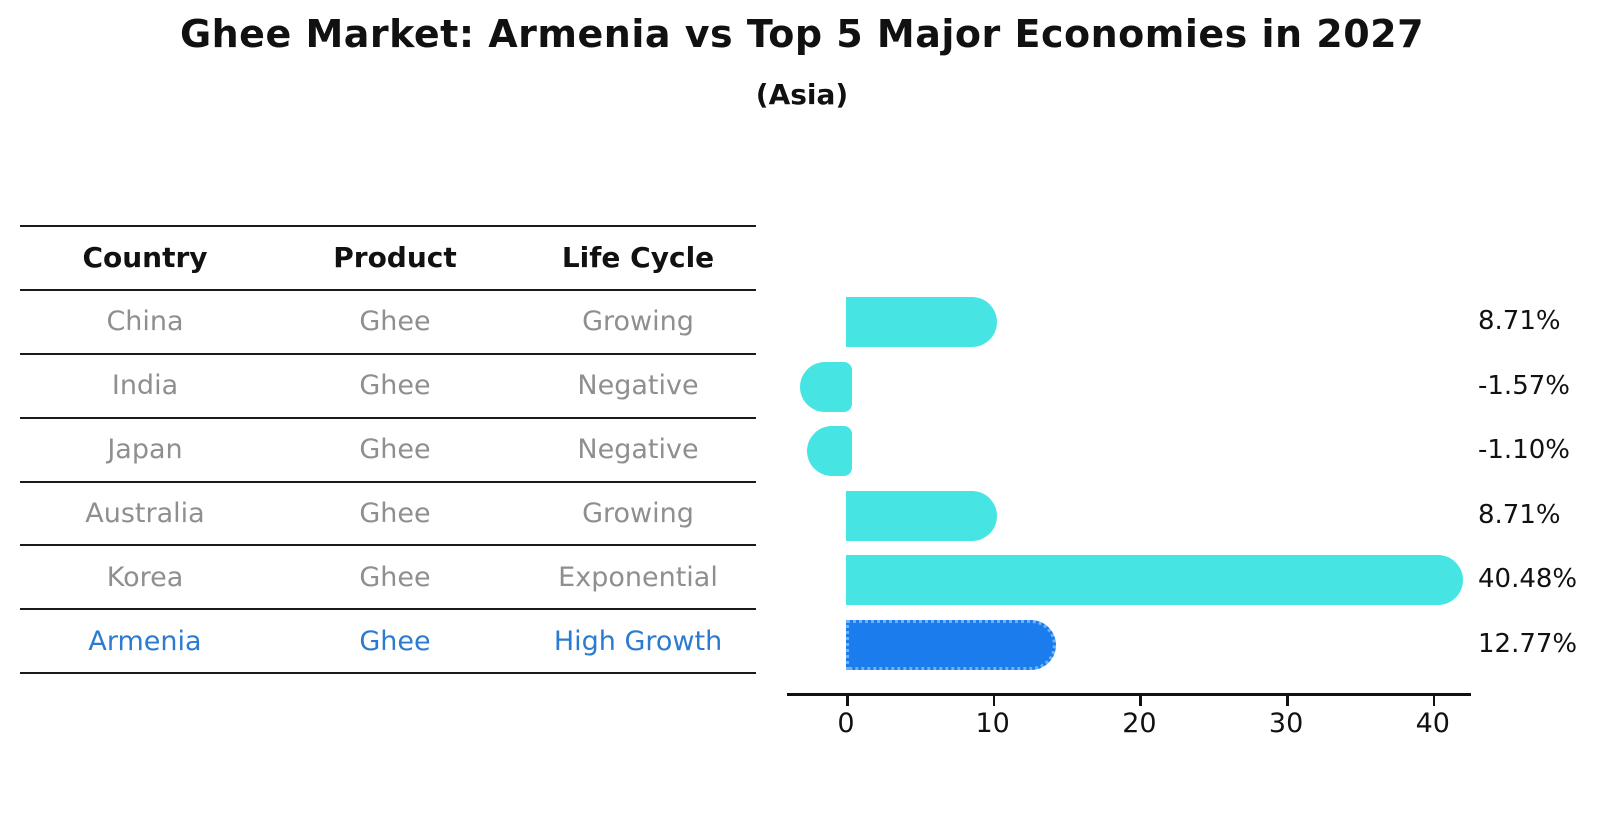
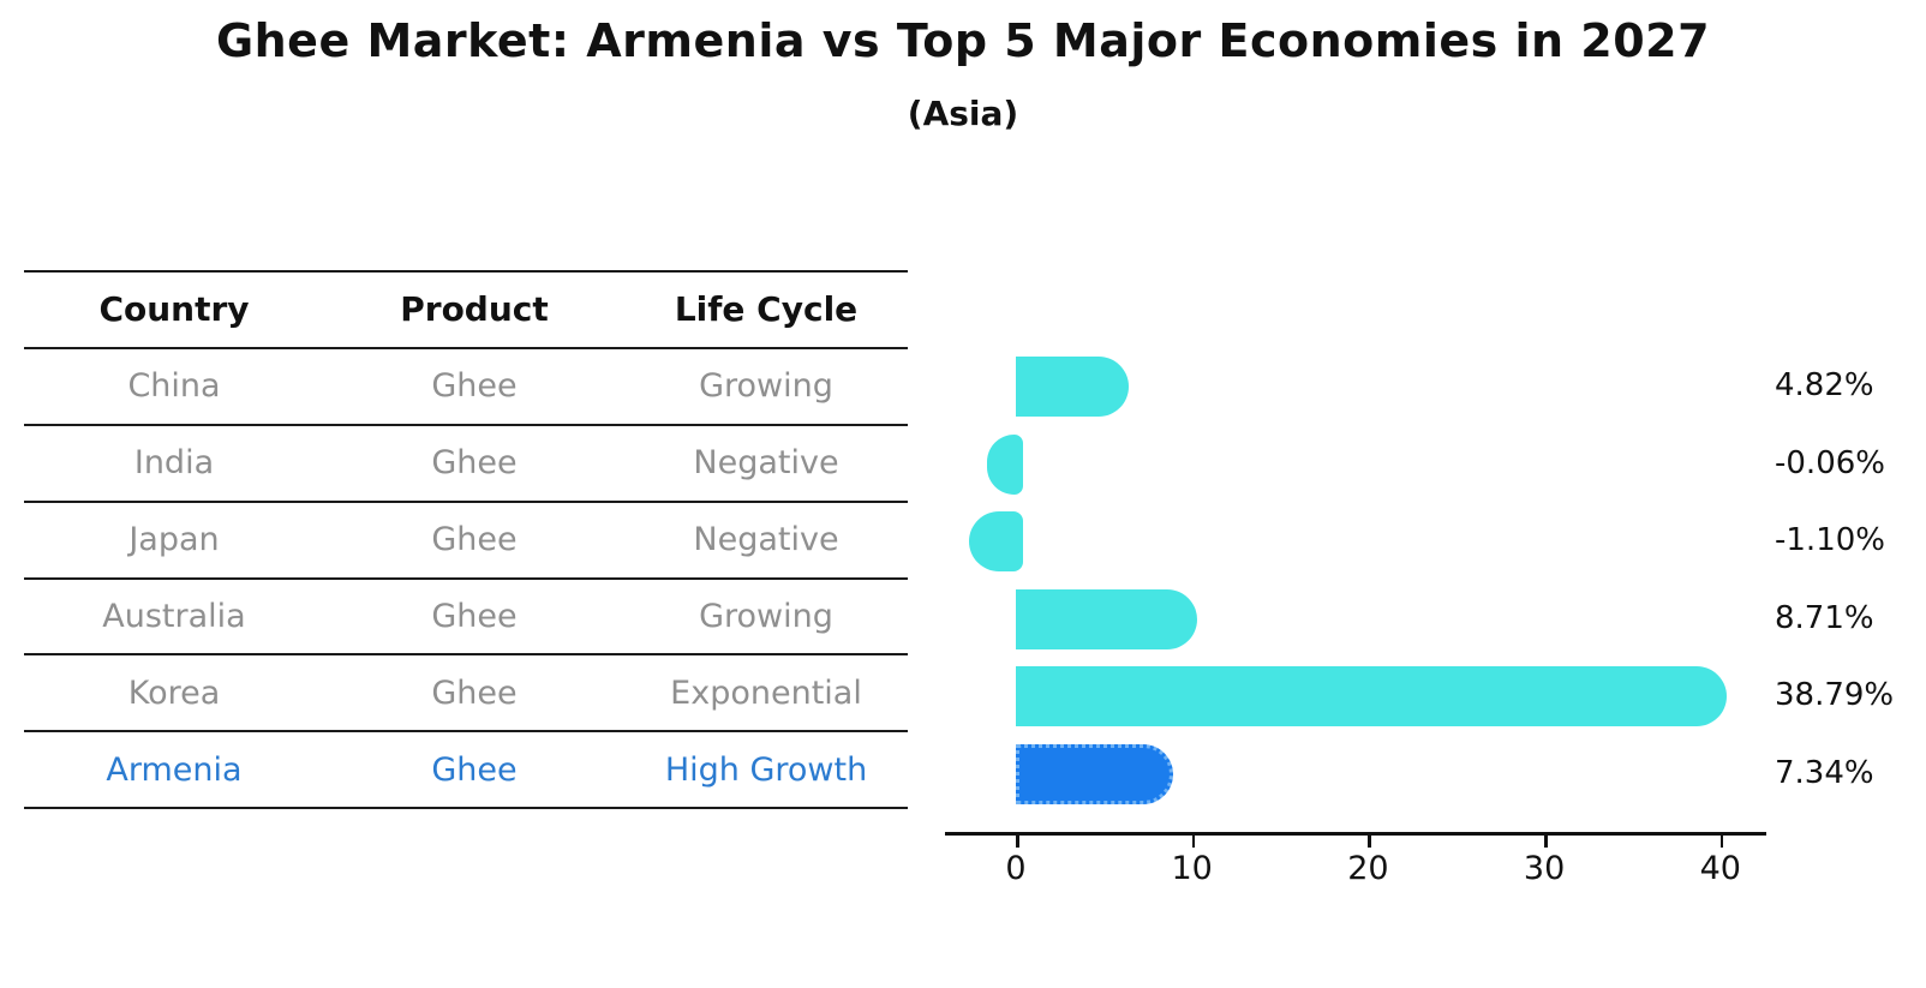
China: 8.71% -> 4.82%
India: -1.57% -> -0.06%
Korea: 40.48% -> 38.79%
Armenia: 12.77% -> 7.34%
